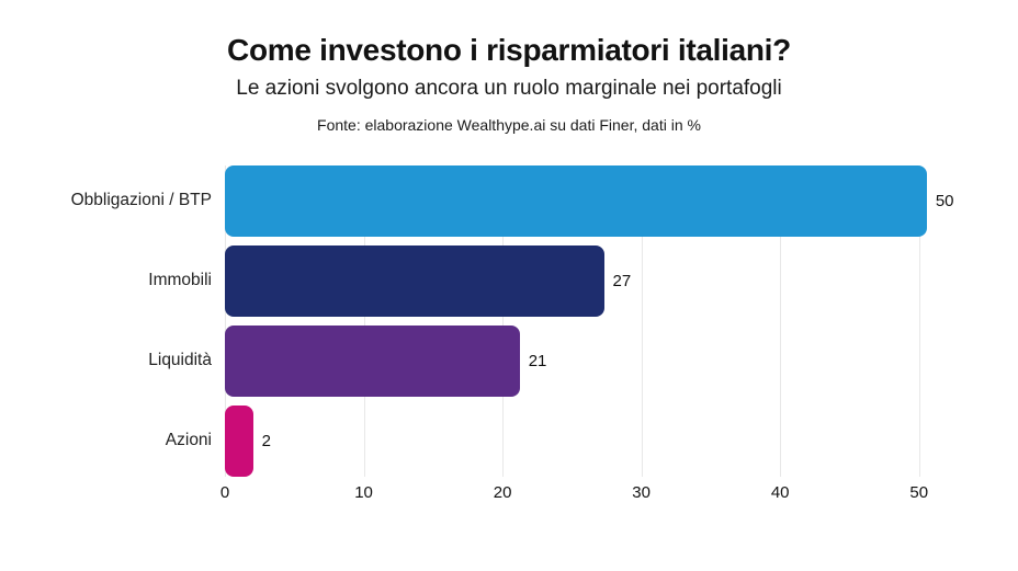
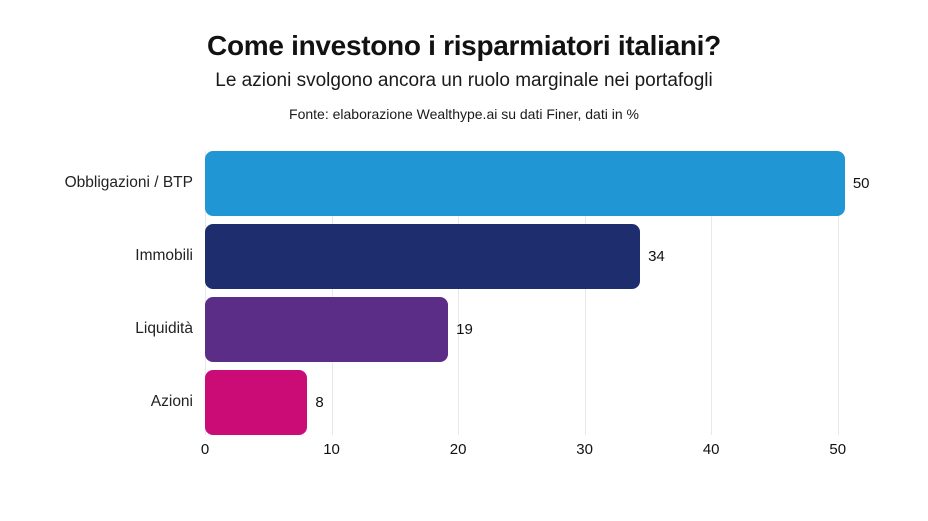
Immobili: 27 -> 34
Liquidità: 21 -> 19
Azioni: 2 -> 8
